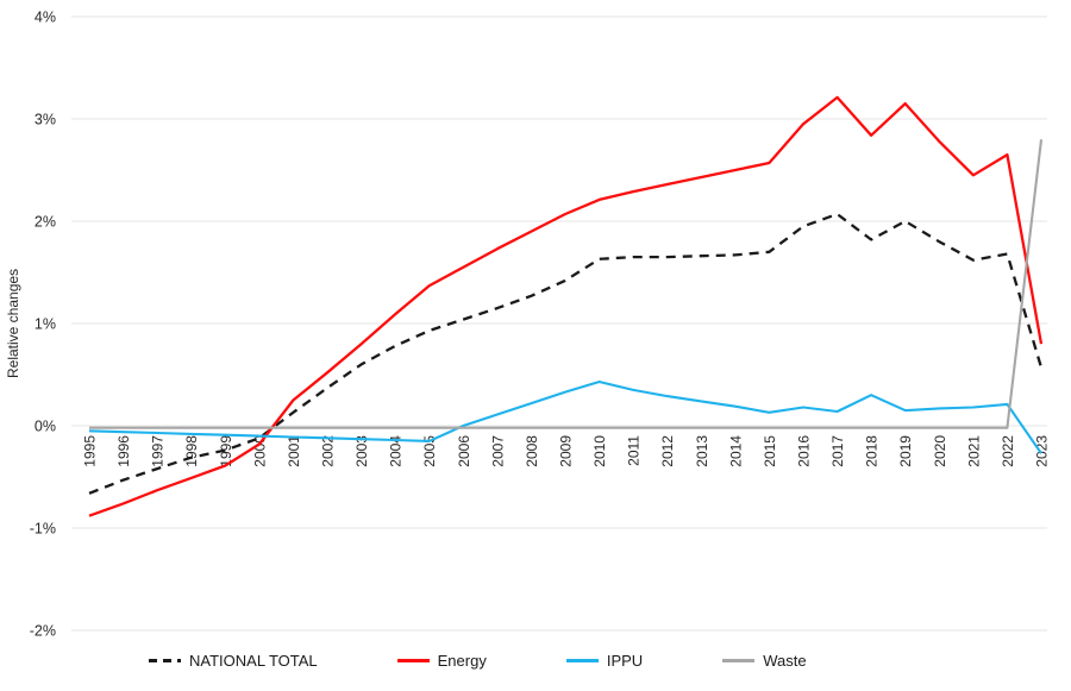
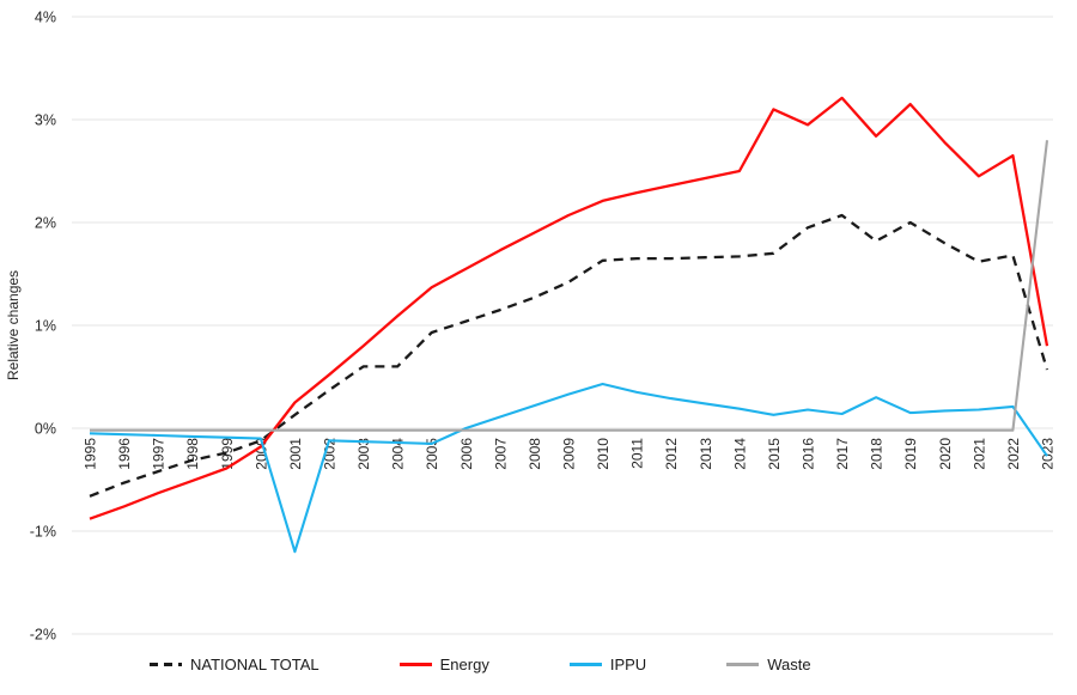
IPPU/2001: -0.1% -> -1.2%
NATIONAL TOTAL/2004: 0.8% -> 0.6%
Energy/2015: 2.6% -> 3.1%
